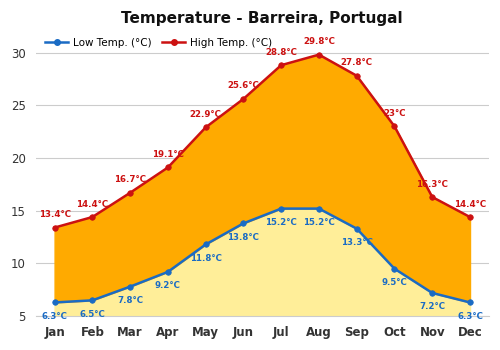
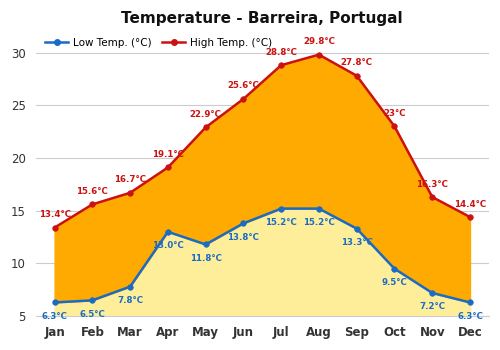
High Temp. (°C)/Feb: 14.4°C -> 15.6°C
Low Temp. (°C)/Apr: 9.2°C -> 13.0°C
